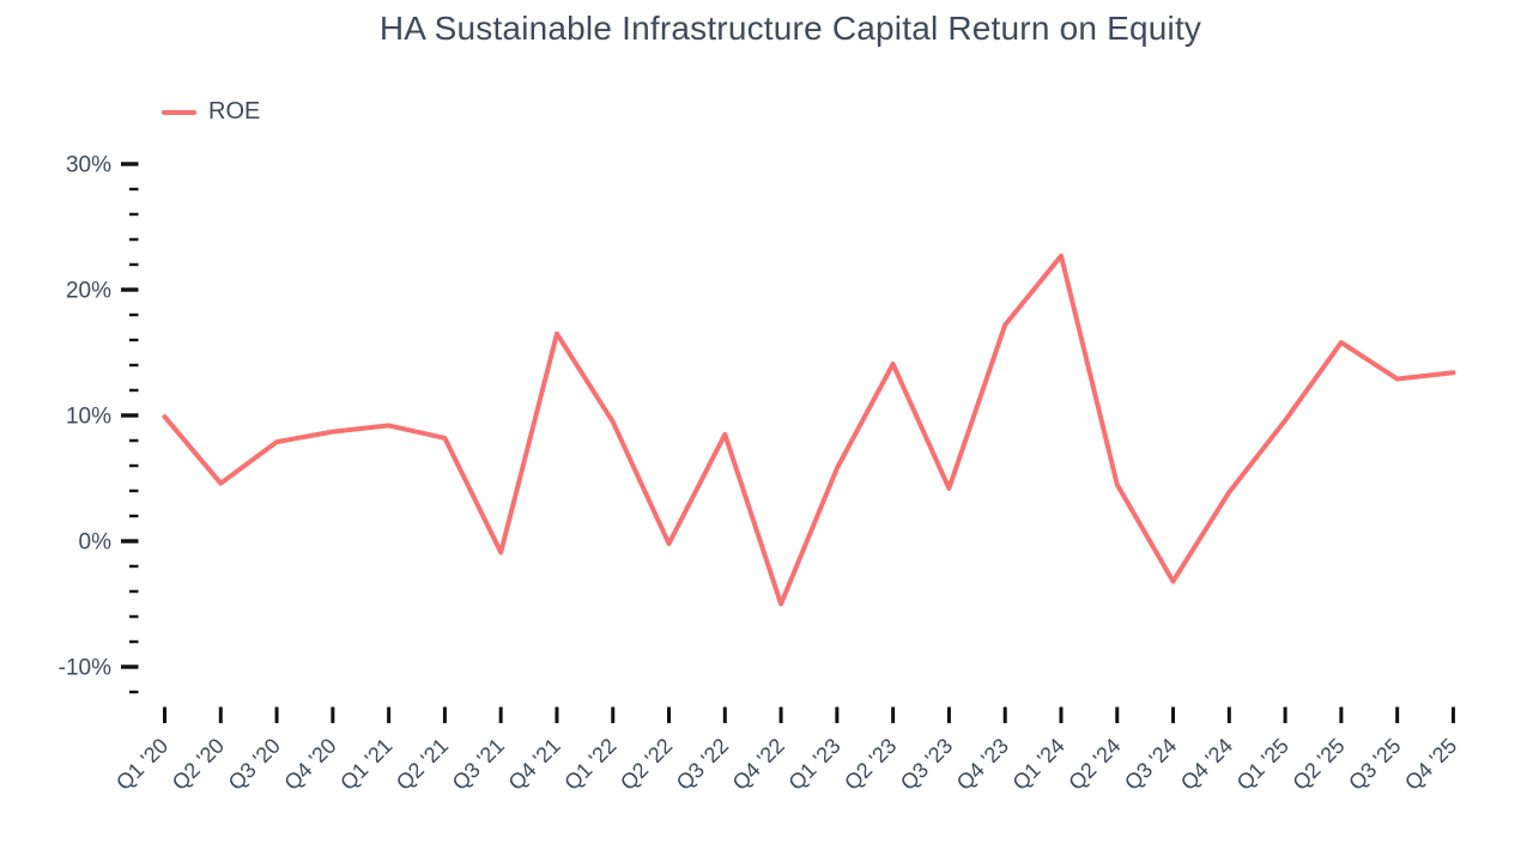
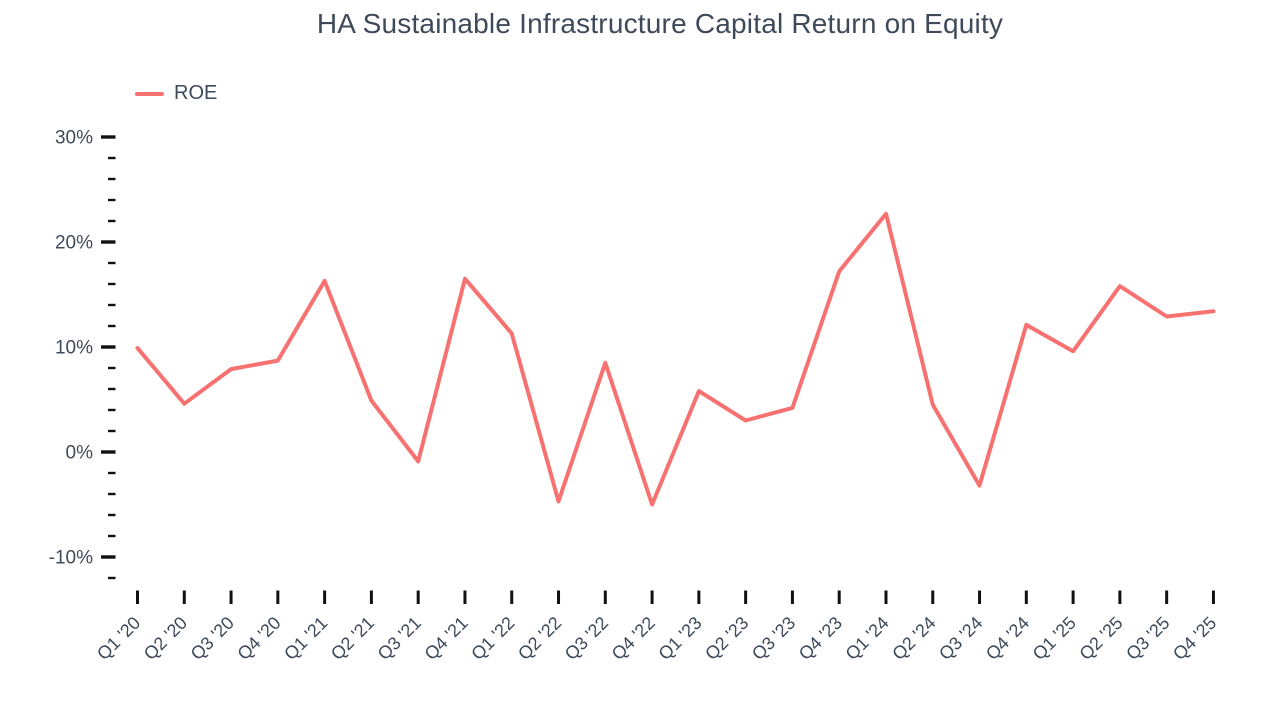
Q1 '21: 9.2% -> 16.3%
Q2 '21: 8.2% -> 4.9%
Q1 '22: 9.5% -> 11.3%
Q2 '22: -0.2% -> -4.7%
Q2 '23: 14.1% -> 3.0%
Q4 '24: 3.9% -> 12.1%
